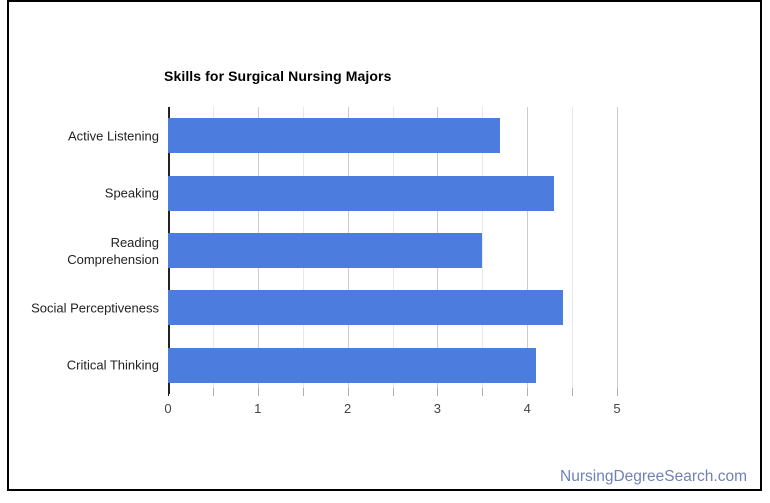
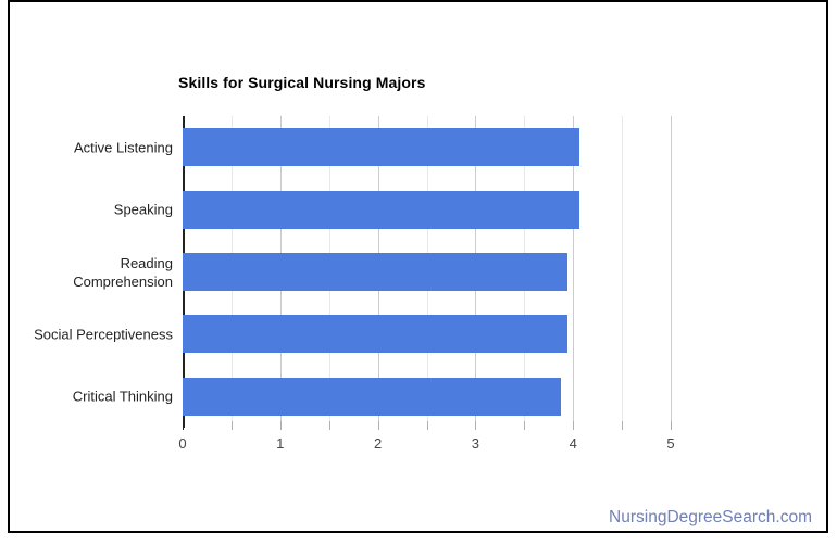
Active Listening: 3.7 -> 4.1
Speaking: 4.3 -> 4.1
Reading Comprehension: 3.5 -> 3.9
Social Perceptiveness: 4.4 -> 3.9
Critical Thinking: 4.1 -> 3.9
